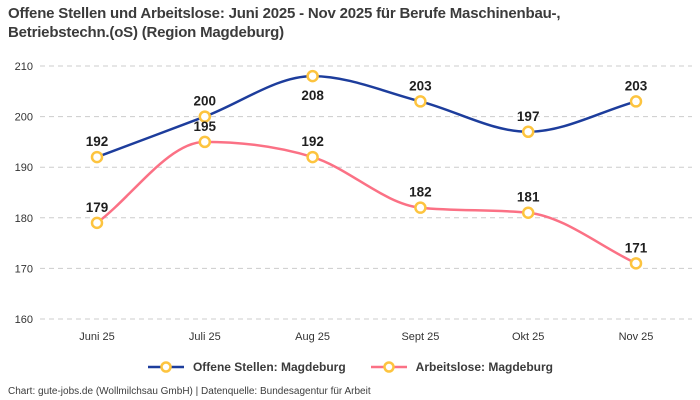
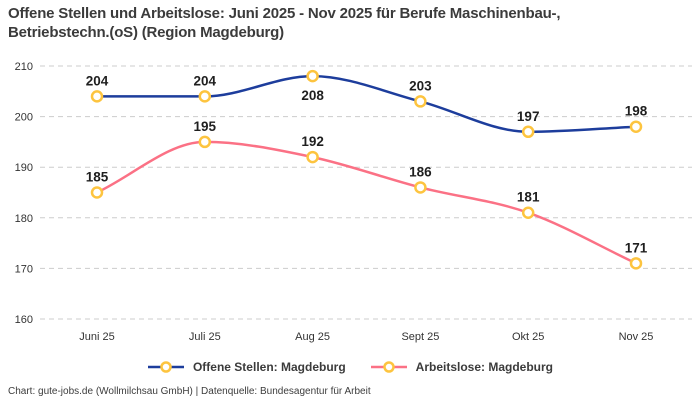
Offene Stellen: Magdeburg/Juni 25: 192 -> 204
Arbeitslose: Magdeburg/Juni 25: 179 -> 185
Offene Stellen: Magdeburg/Juli 25: 200 -> 204
Arbeitslose: Magdeburg/Sept 25: 182 -> 186
Offene Stellen: Magdeburg/Nov 25: 203 -> 198
